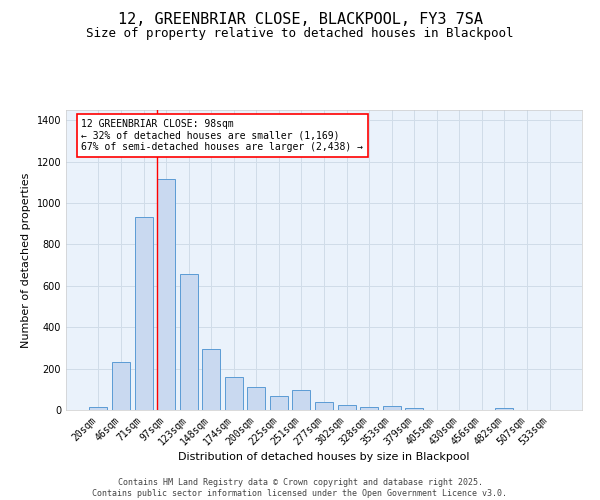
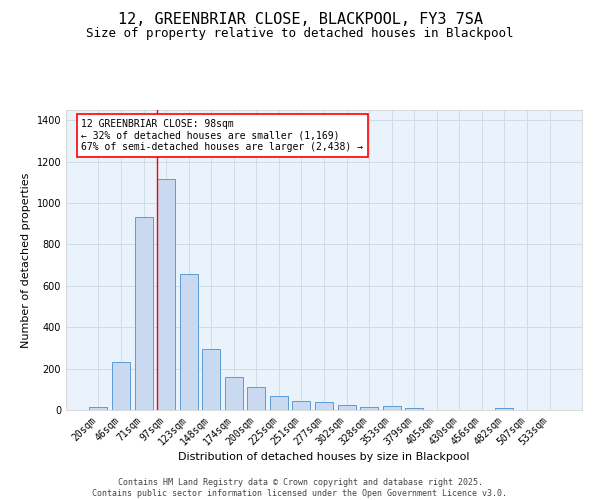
251sqm: 95 -> 45
